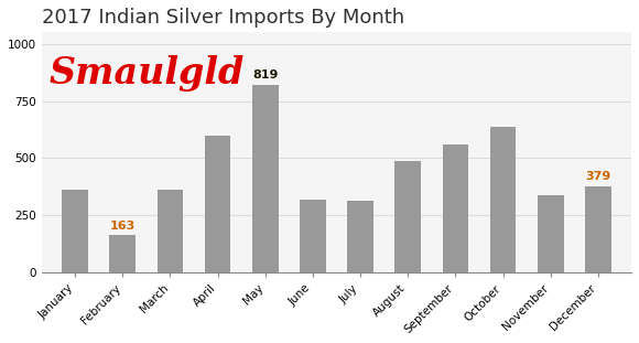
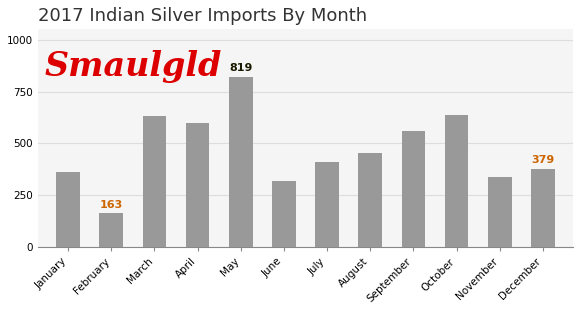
March: 360 -> 630
July: 315 -> 410
August: 490 -> 455
